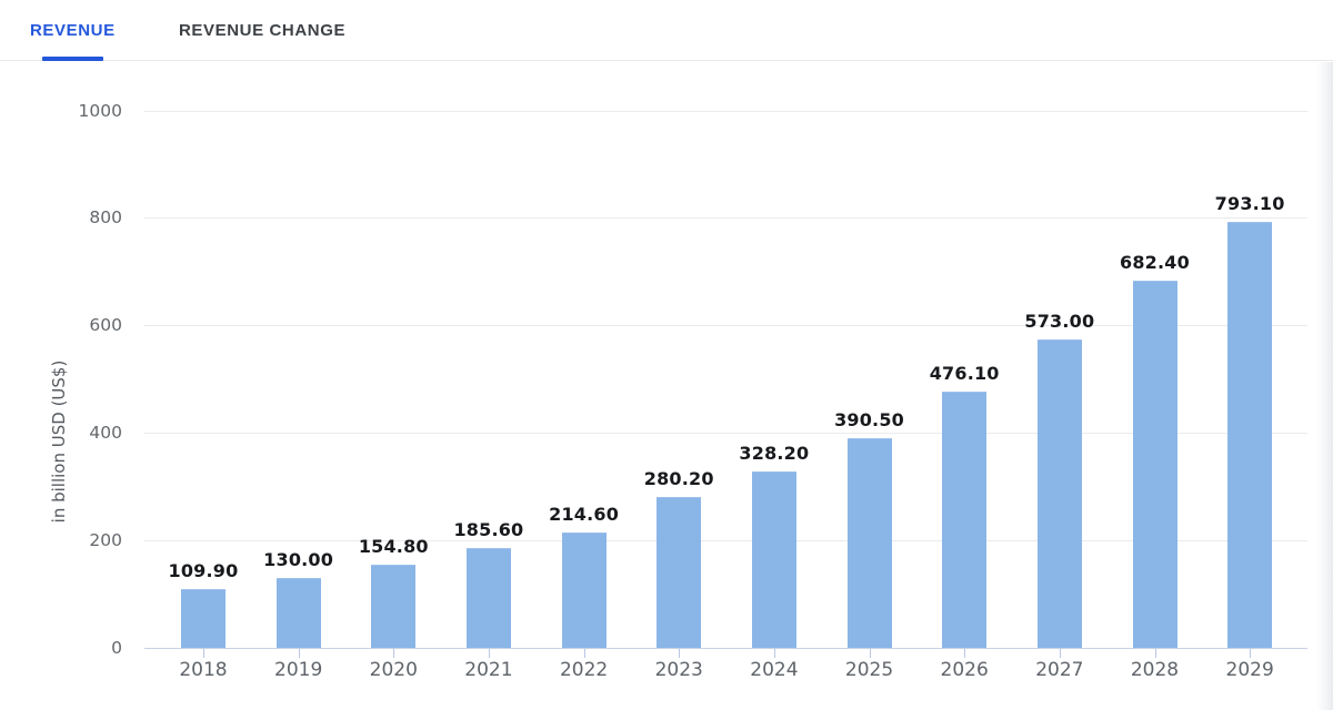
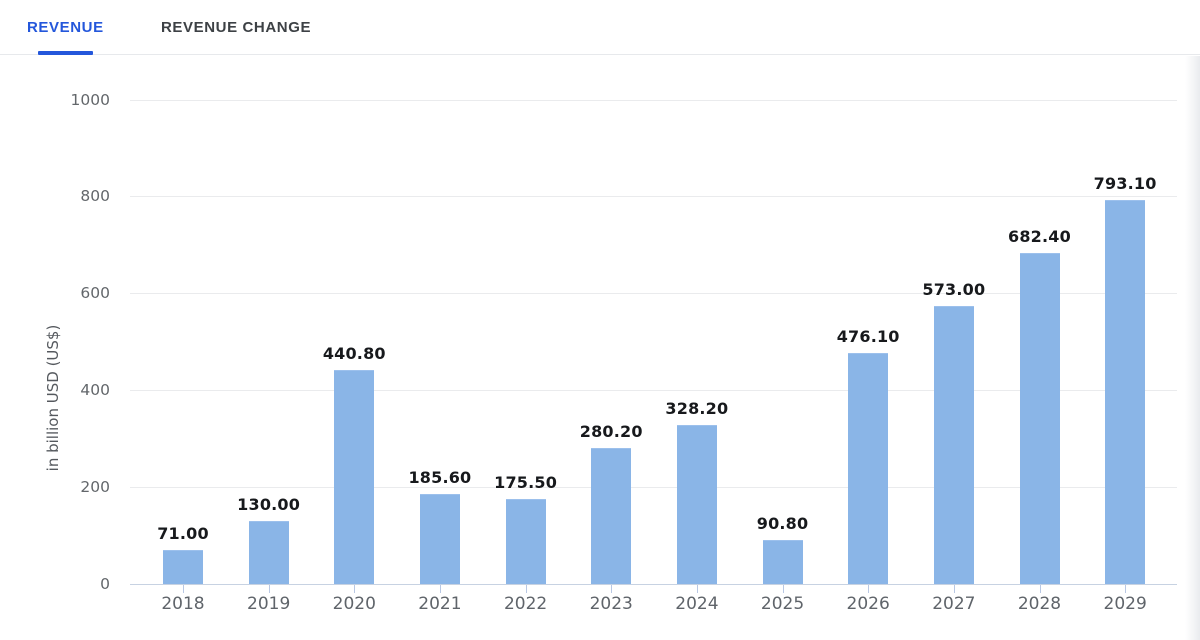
2018: 109.90 -> 71.00
2020: 154.80 -> 440.80
2022: 214.60 -> 175.50
2025: 390.50 -> 90.80
